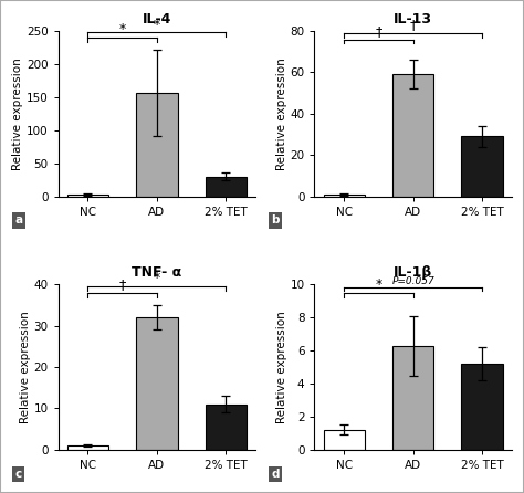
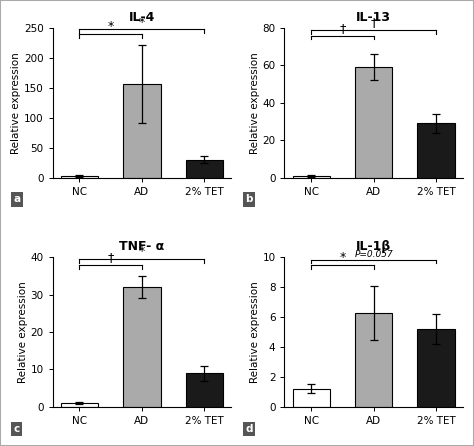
TNF- α/2% TET: 11 -> 9
